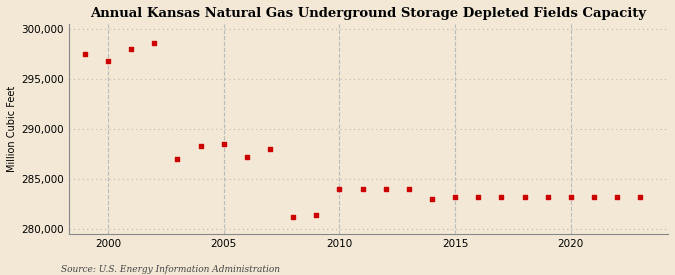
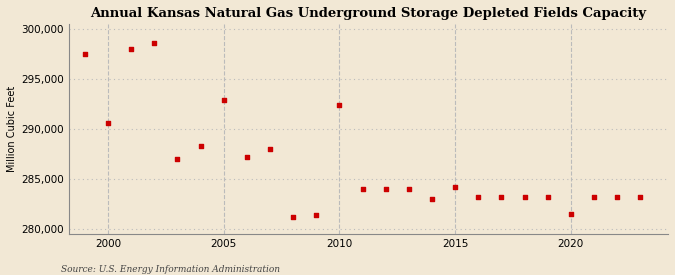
2000: 296,800 -> 290,600
2005: 288,500 -> 292,900
2010: 284,000 -> 292,400
2015: 283,200 -> 284,200
2020: 283,200 -> 281,500
